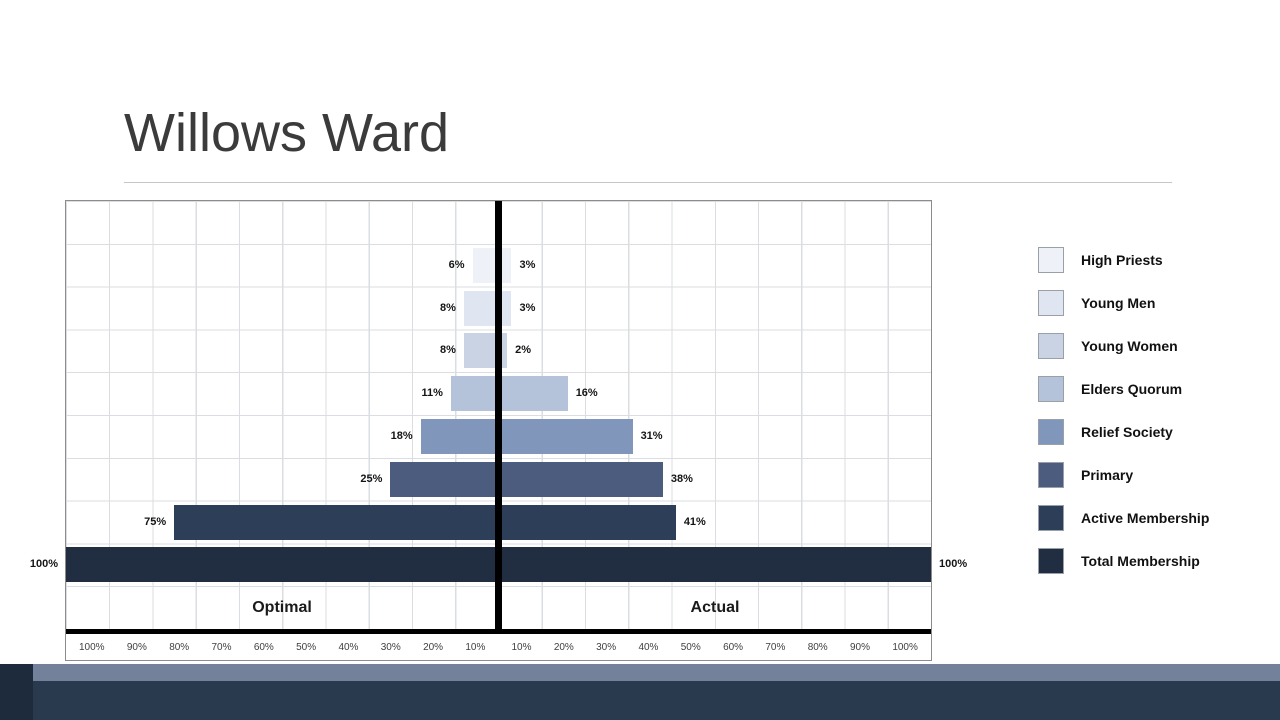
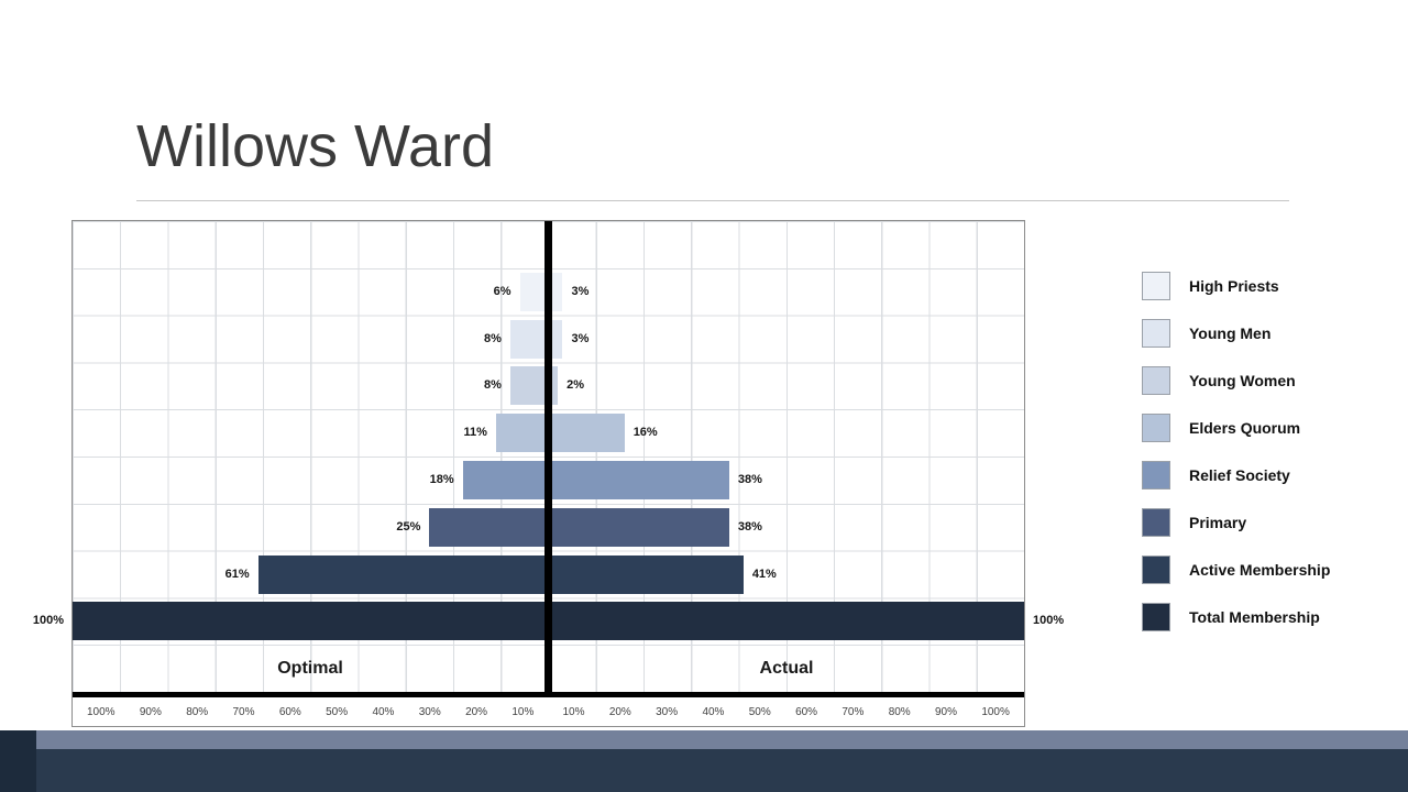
Actual/Relief Society: 31% -> 38%
Optimal/Active Membership: 75% -> 61%
